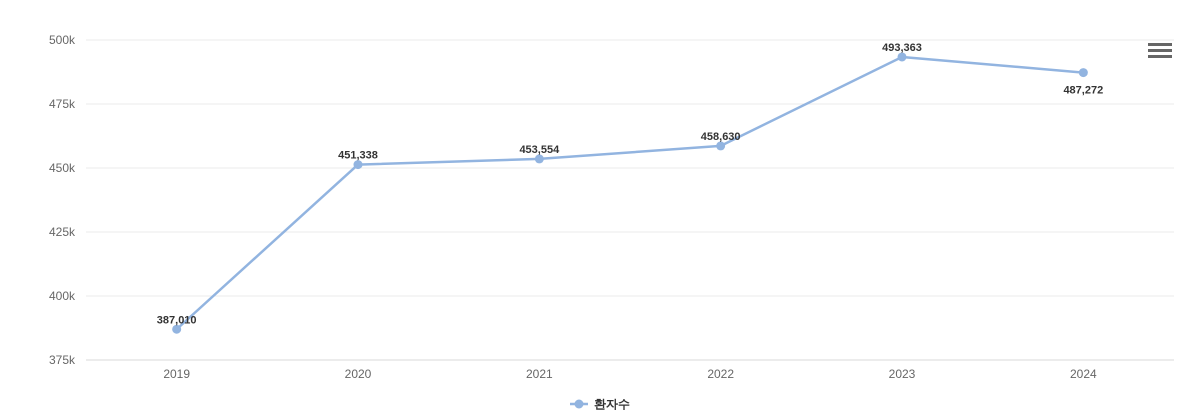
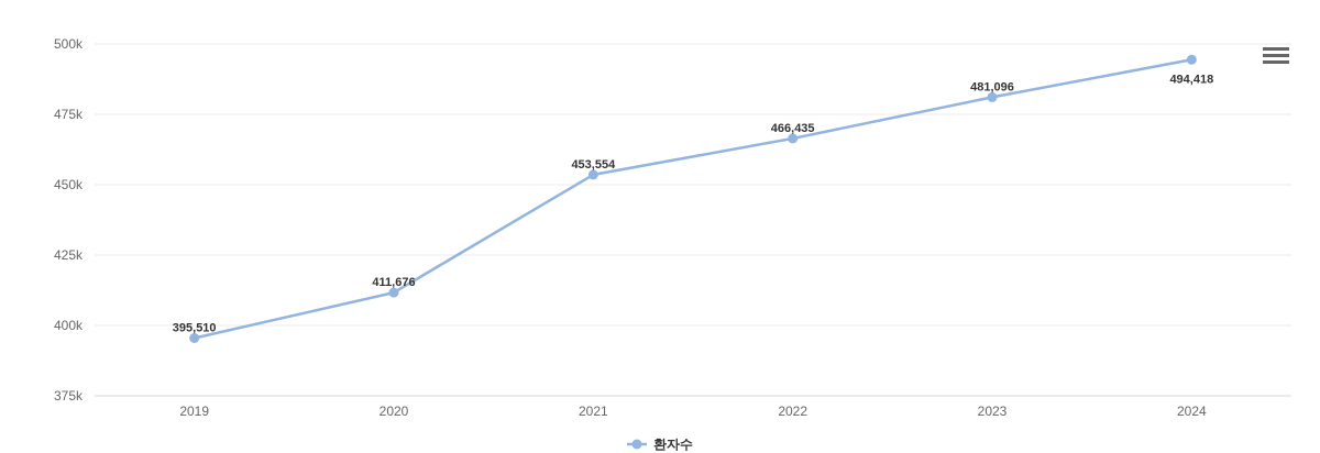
2019: 387,010 -> 395,510
2020: 451,338 -> 411,676
2022: 458,630 -> 466,435
2023: 493,363 -> 481,096
2024: 487,272 -> 494,418
